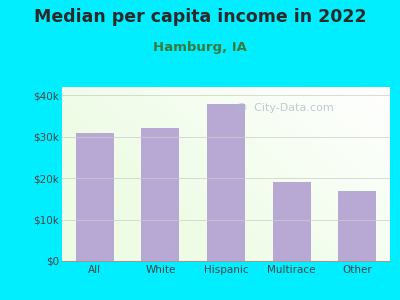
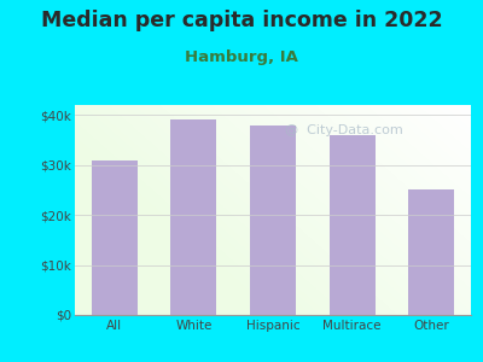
White: $32k -> $39k
Multirace: $19k -> $36k
Other: $17k -> $25k
